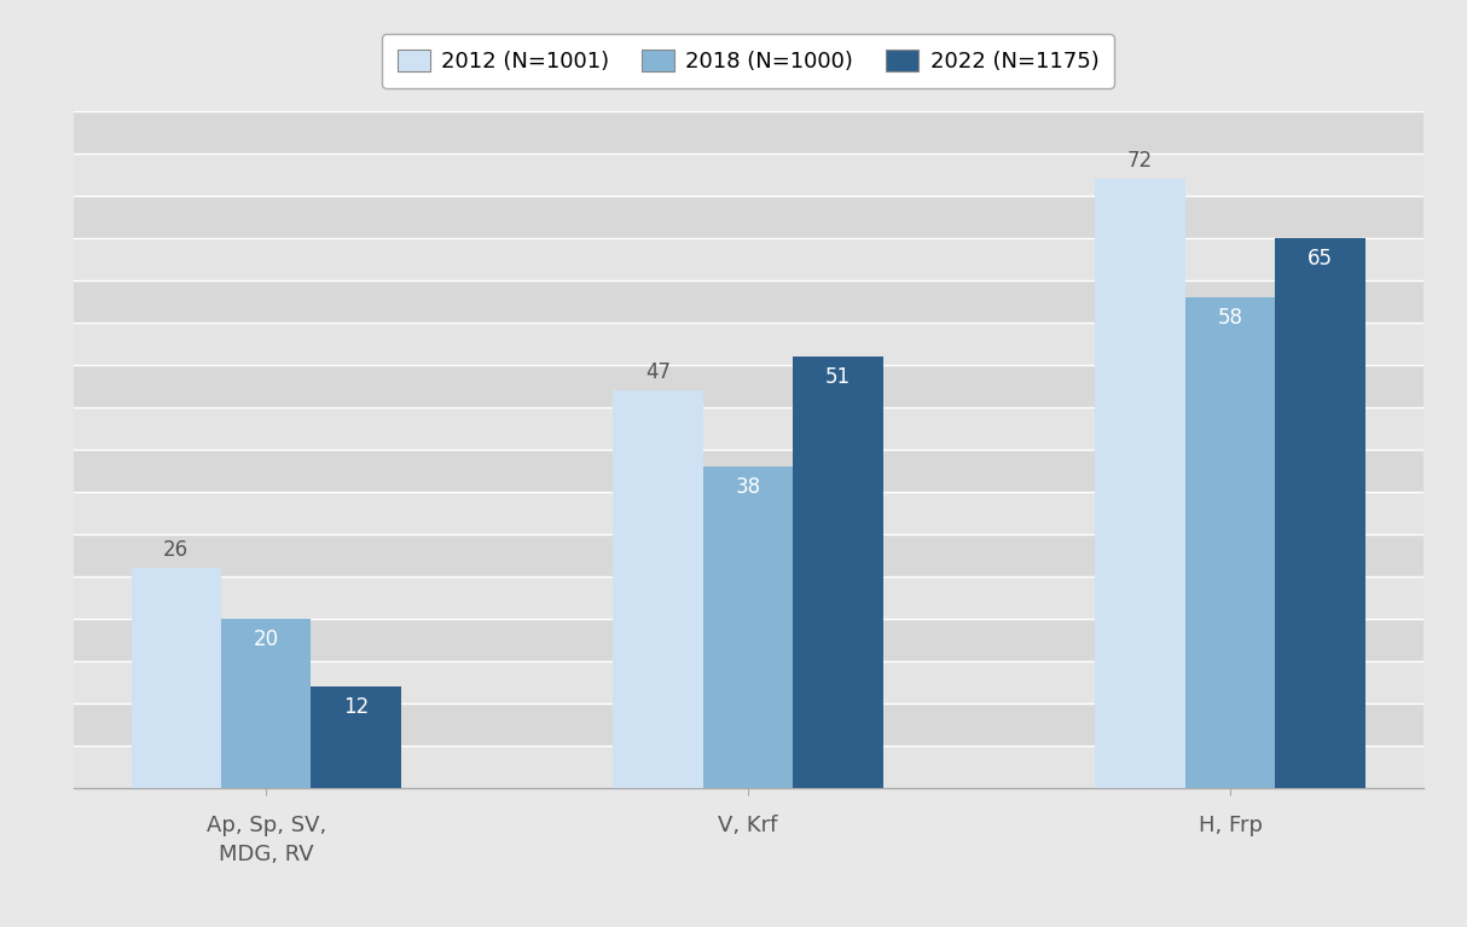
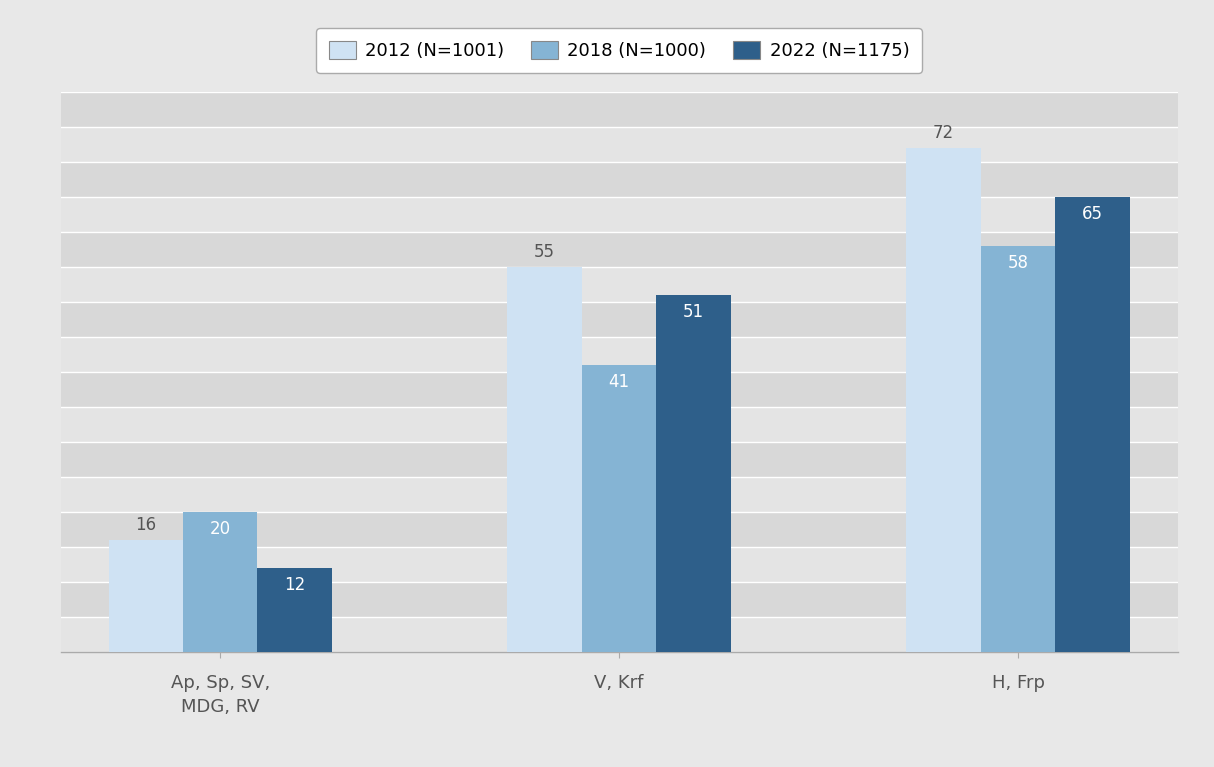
2012 (N=1001)/Ap, Sp, SV, MDG, RV: 26 -> 16
2012 (N=1001)/V, Krf: 47 -> 55
2018 (N=1000)/V, Krf: 38 -> 41
